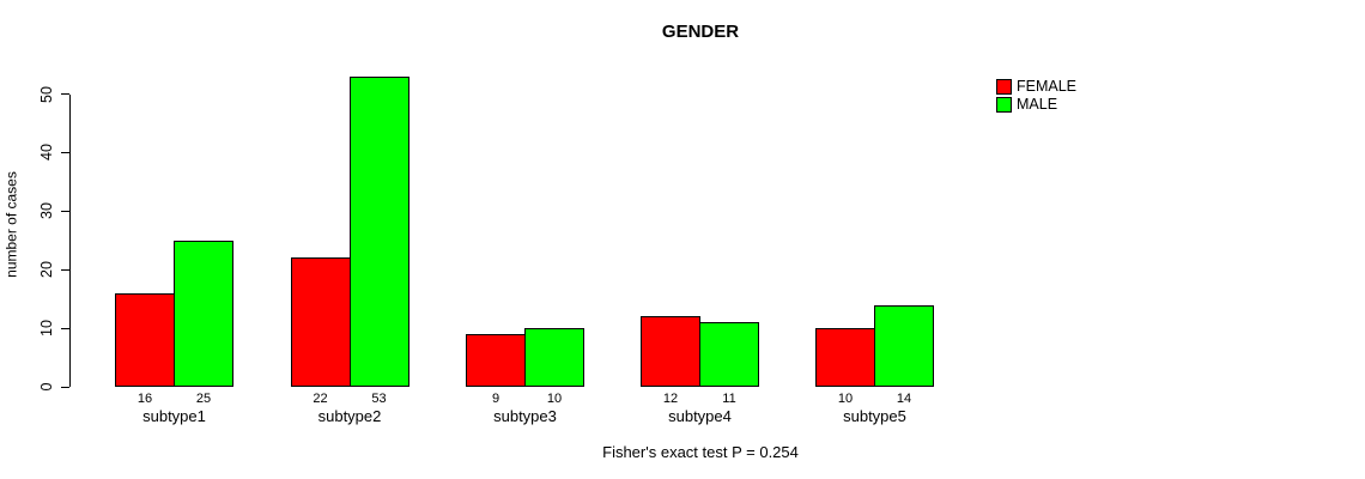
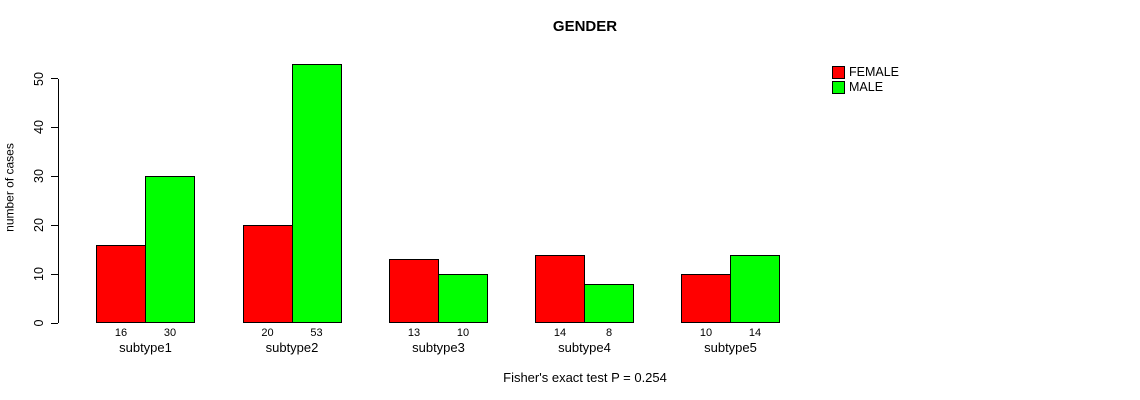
MALE/subtype1: 25 -> 30
FEMALE/subtype2: 22 -> 20
FEMALE/subtype3: 9 -> 13
FEMALE/subtype4: 12 -> 14
MALE/subtype4: 11 -> 8
